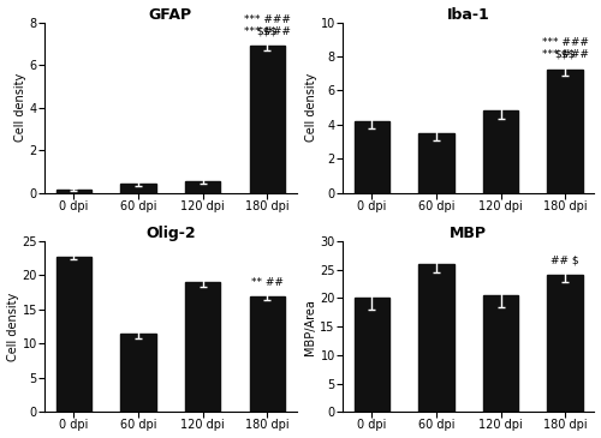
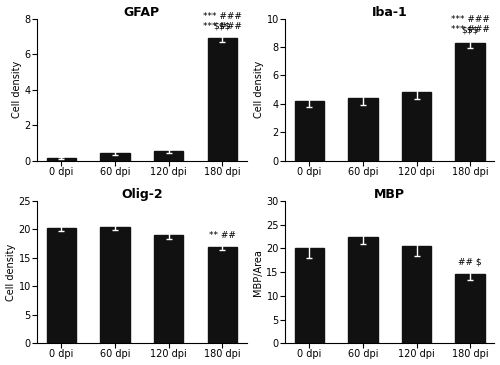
Iba-1/60 dpi: 3.5 -> 4.4
Iba-1/180 dpi: 7.2 -> 8.3
Olig-2/0 dpi: 22.8 -> 20.3
Olig-2/60 dpi: 11.4 -> 20.5
MBP/60 dpi: 26.0 -> 22.5
MBP/180 dpi: 24.0 -> 14.5
